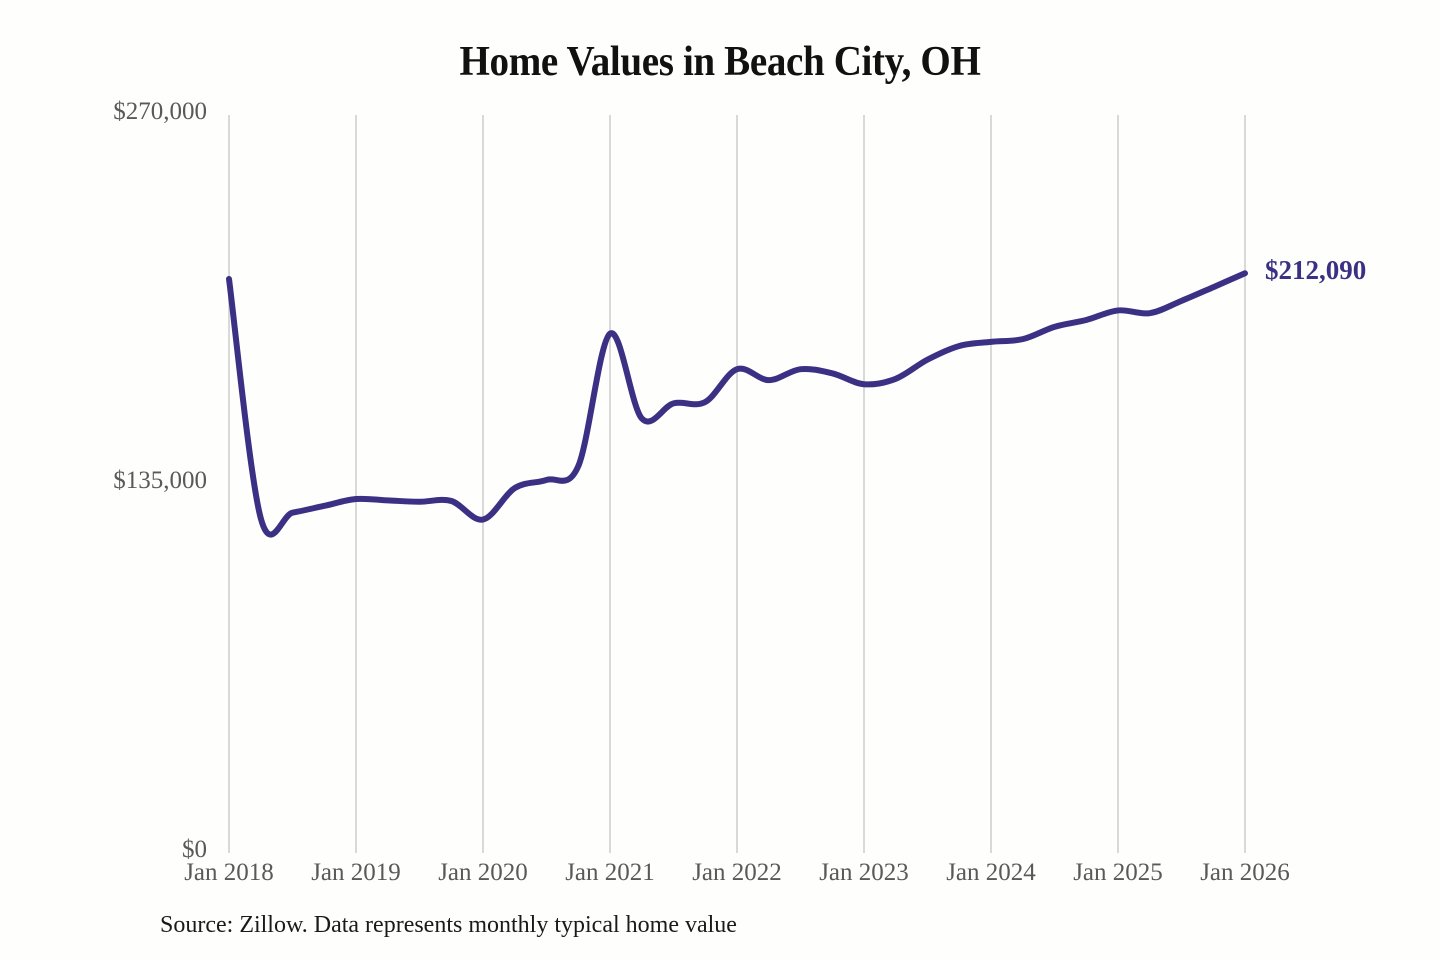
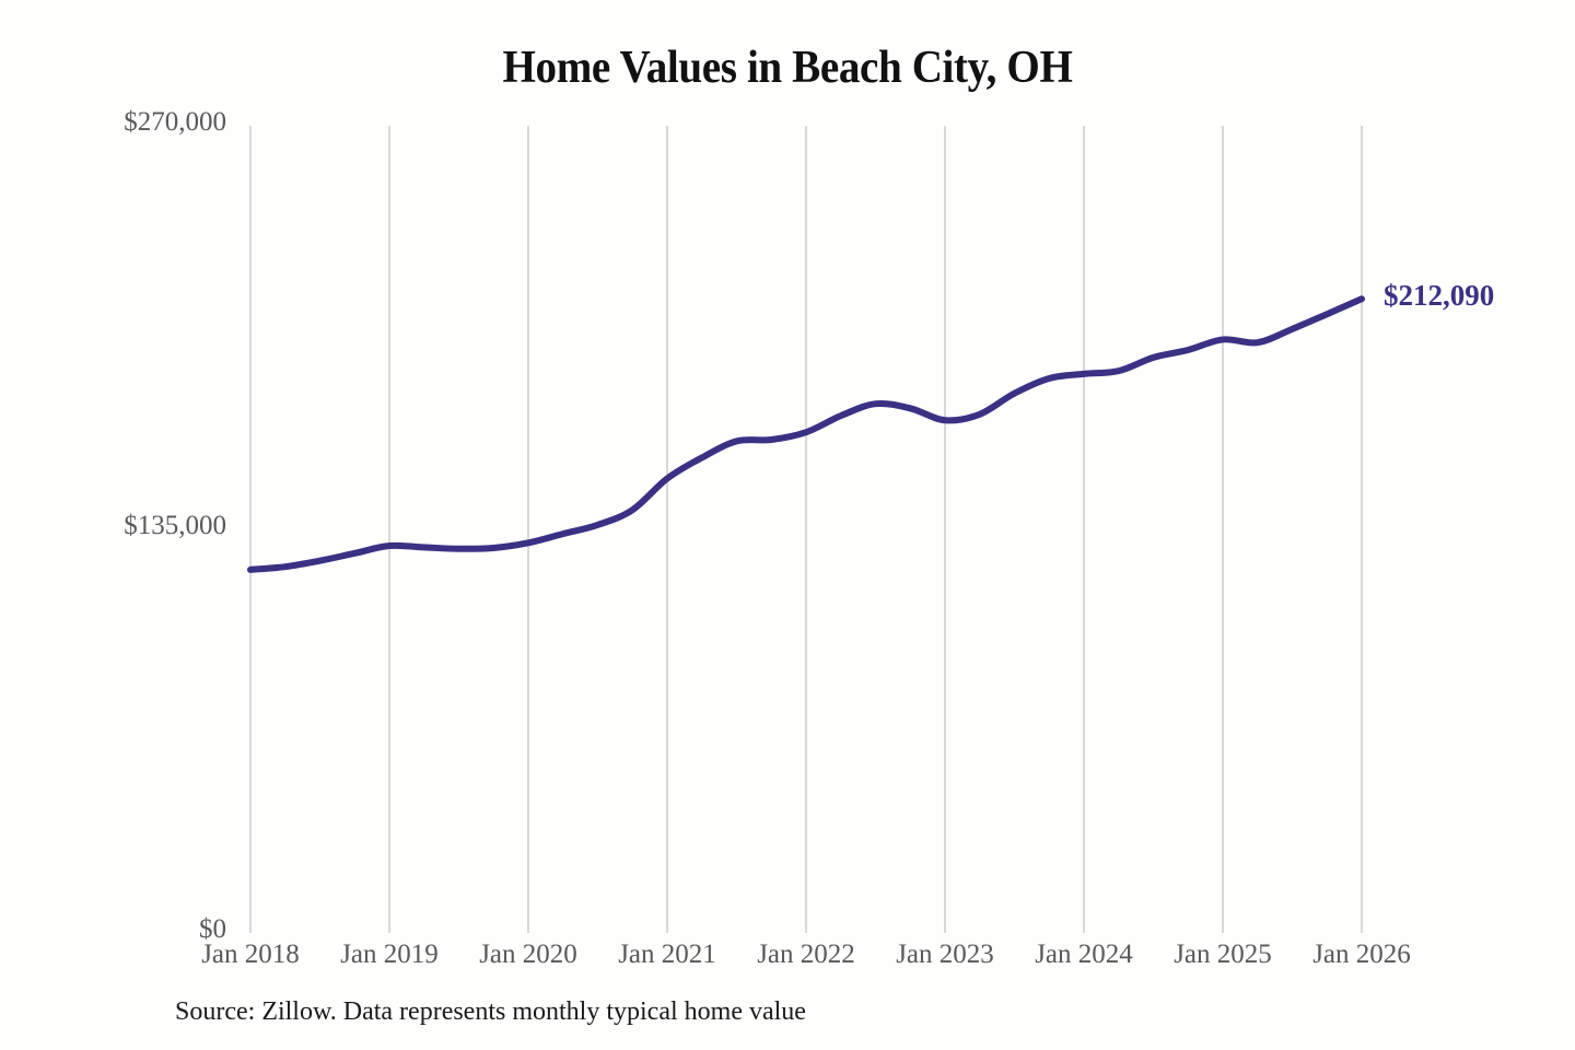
Jan 2018: $210000 -> $122000
Jan 2020: $122000 -> $130000
Jan 2021: $190000 -> $152000
Jan 2022: $177000 -> $168000
